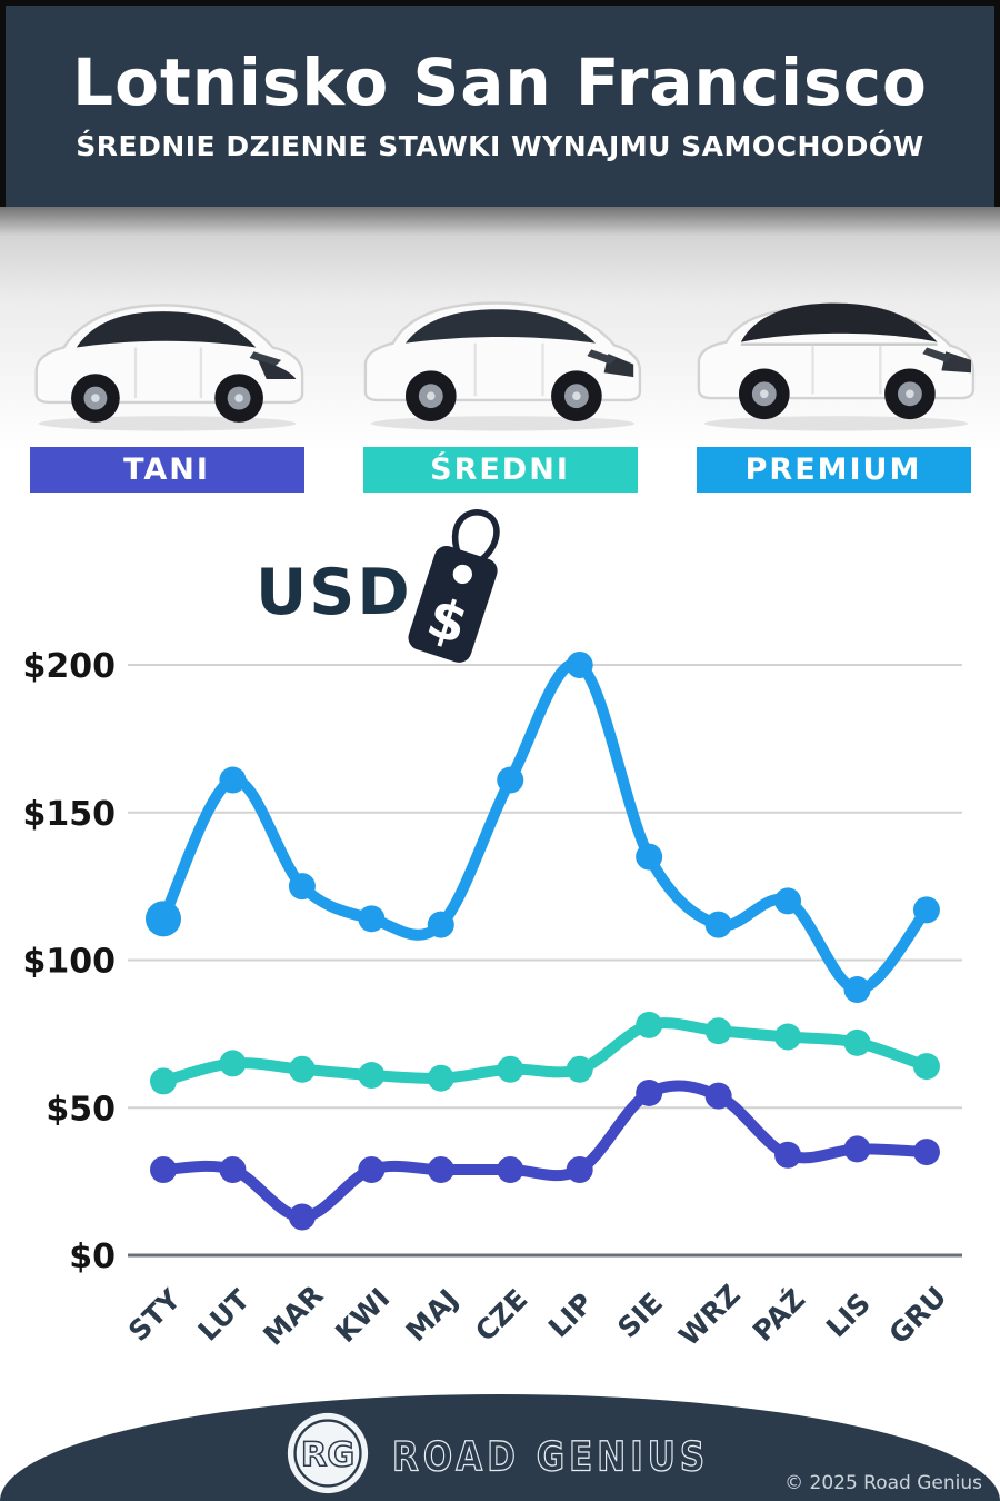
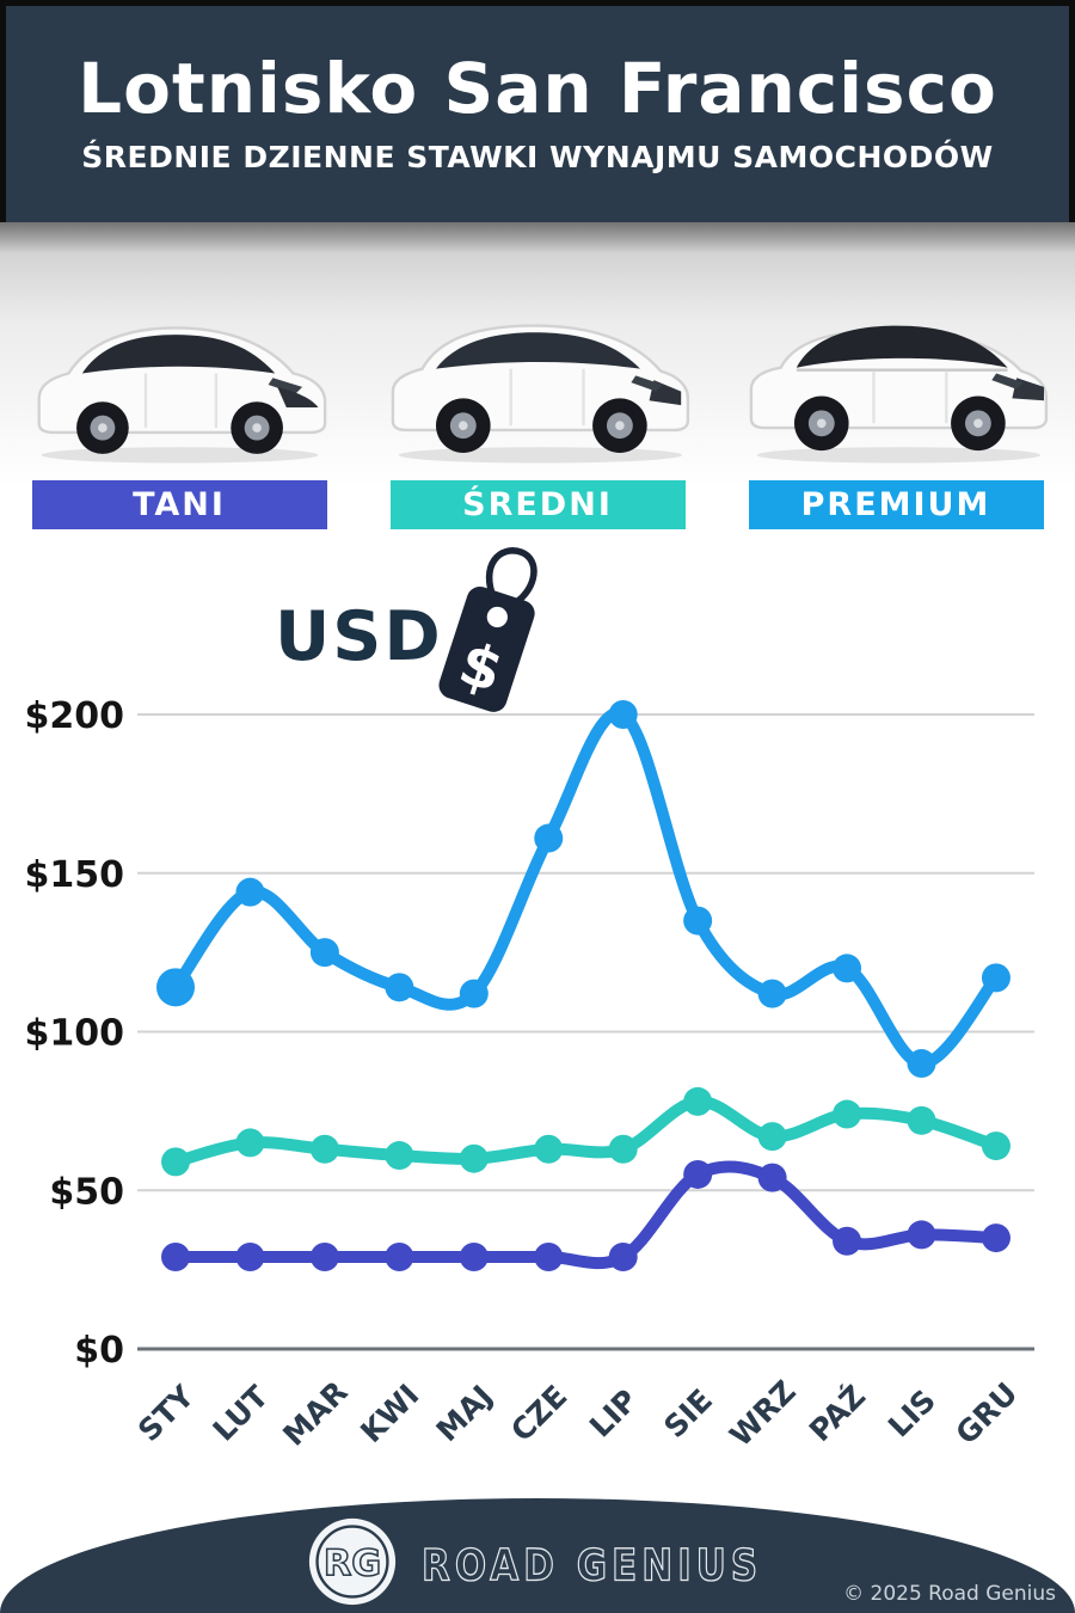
PREMIUM/LUT: $161 -> $144
TANI/MAR: $13 -> $29
ŚREDNI/WRZ: $76 -> $67
